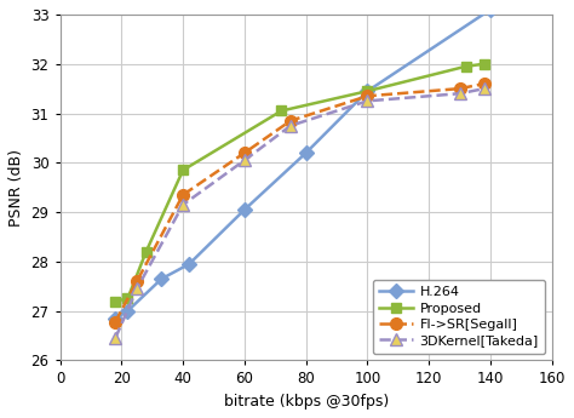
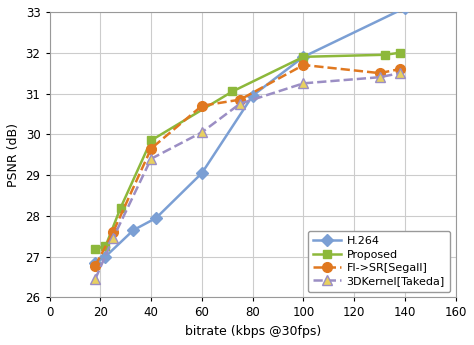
FI->SR[Segall]/40: 29.35 -> 29.65
3DKernel[Takeda]/40: 29.15 -> 29.40
FI->SR[Segall]/60: 30.20 -> 30.70
H.264/80: 30.20 -> 30.95
H.264/100: 31.45 -> 31.90
Proposed/100: 31.45 -> 31.90
FI->SR[Segall]/100: 31.35 -> 31.70
